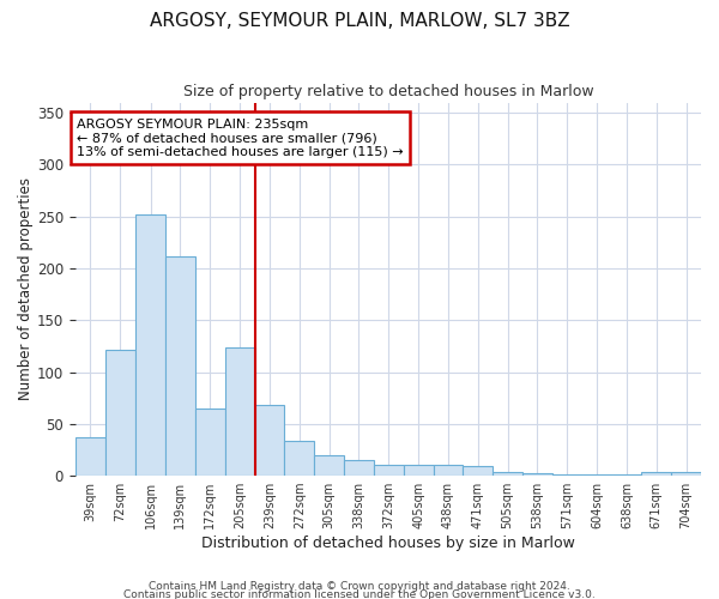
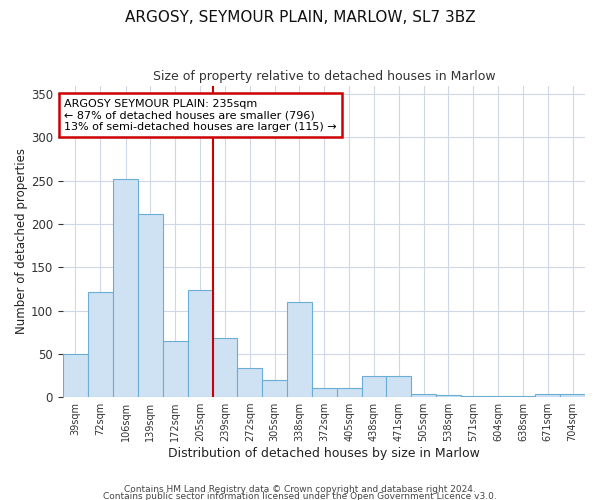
39sqm: 37 -> 50
338sqm: 15 -> 110
438sqm: 10 -> 24
471sqm: 9 -> 24
